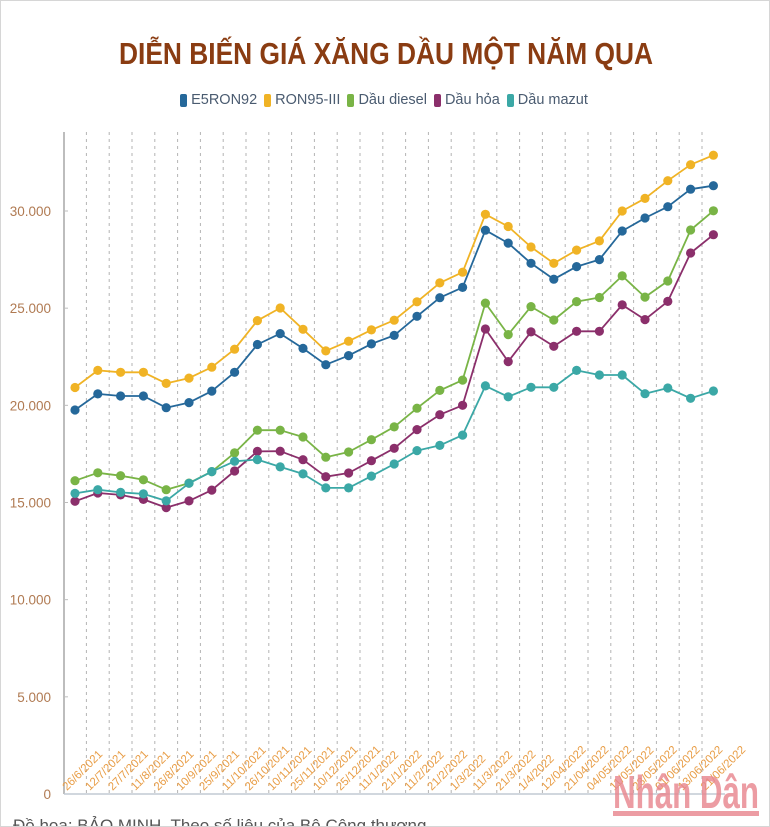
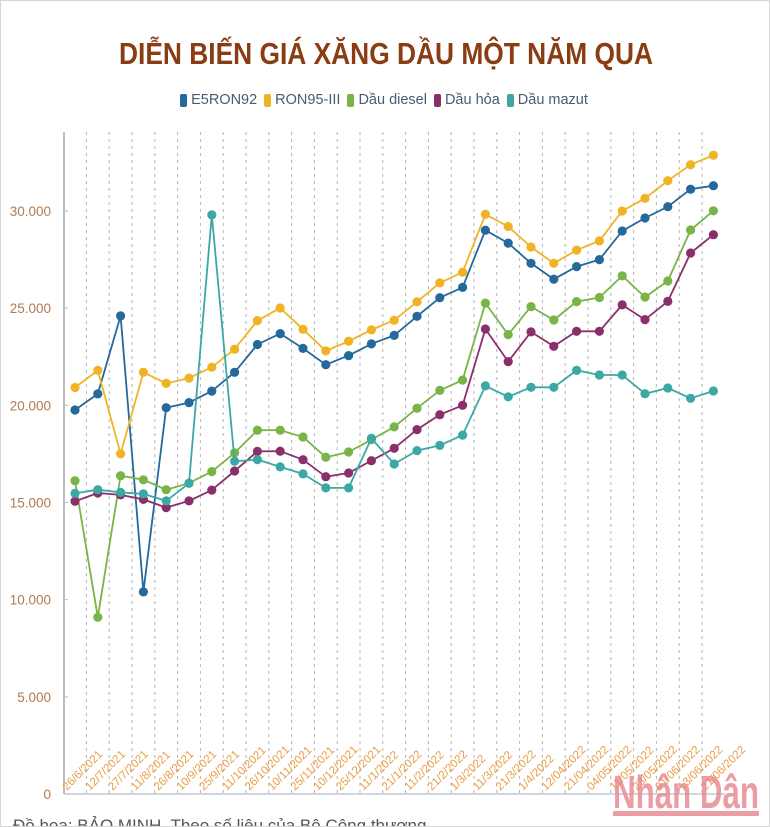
Dầu diesel/12/7/2021: 16500 -> 9100
E5RON92/27/7/2021: 20500 -> 24600
RON95-III/27/7/2021: 21700 -> 17500
E5RON92/11/8/2021: 20500 -> 10400
Dầu mazut/25/9/2021: 16600 -> 29800
Dầu mazut/11/1/2022: 16400 -> 18300
